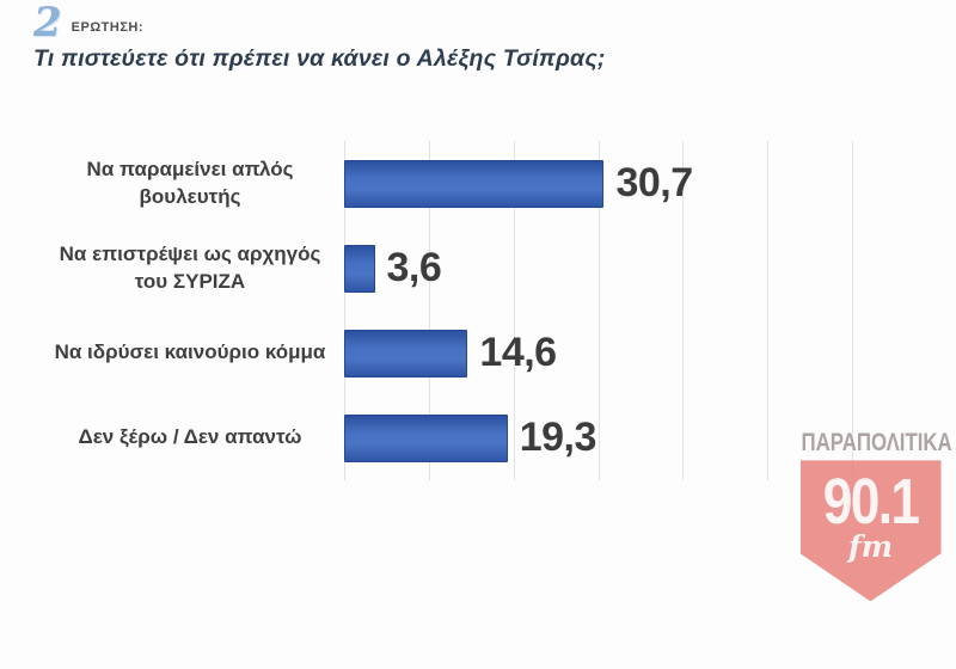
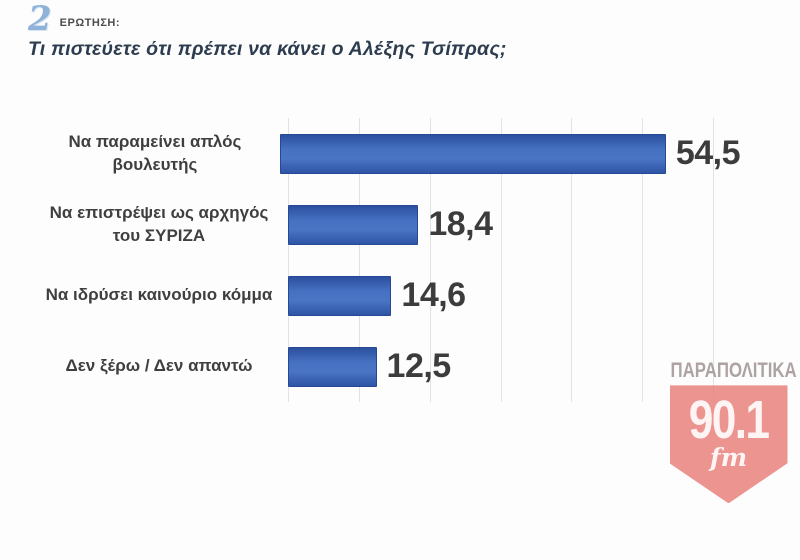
Να παραμείνει απλός βουλευτής: 30,7 -> 54,5
Να επιστρέψει ως αρχηγός του ΣΥΡΙΖΑ: 3,6 -> 18,4
Δεν ξέρω / Δεν απαντώ: 19,3 -> 12,5
